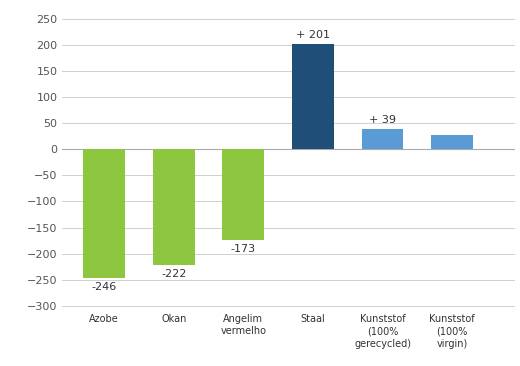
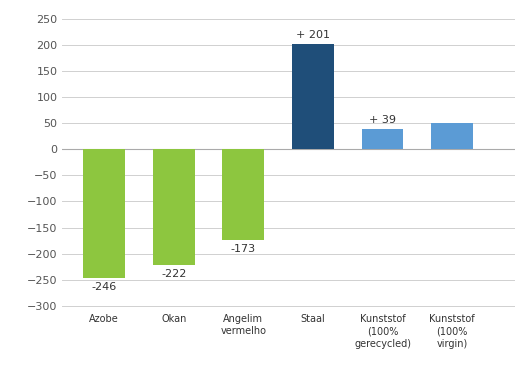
Kunststof (100% virgin): 28 -> 50
